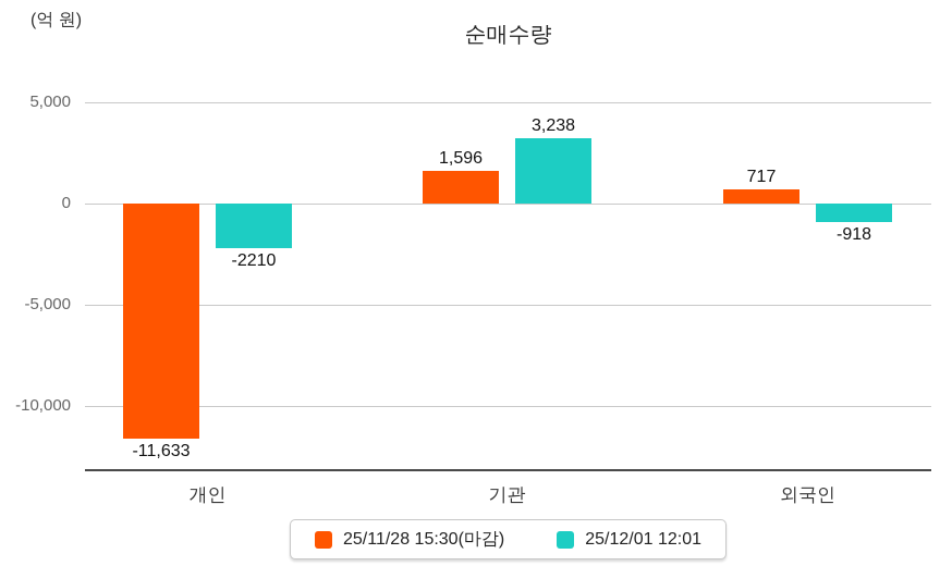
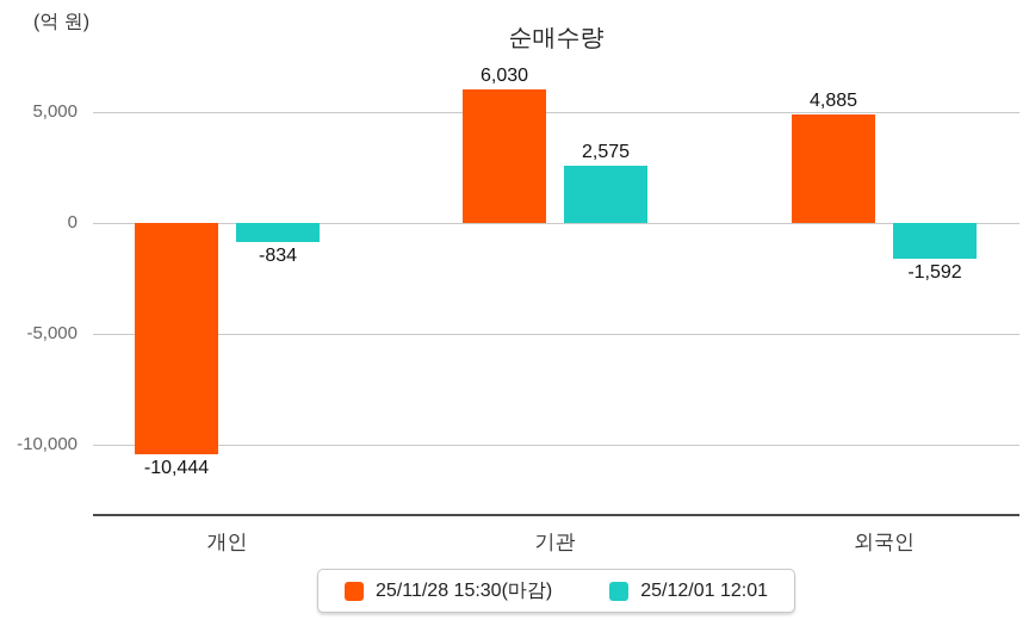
25/11/28 15:30(마감)/개인: -11,633 -> -10,444
25/12/01 12:01/개인: -2210 -> -834
25/11/28 15:30(마감)/기관: 1,596 -> 6,030
25/12/01 12:01/기관: 3,238 -> 2,575
25/11/28 15:30(마감)/외국인: 717 -> 4,885
25/12/01 12:01/외국인: -918 -> -1,592
